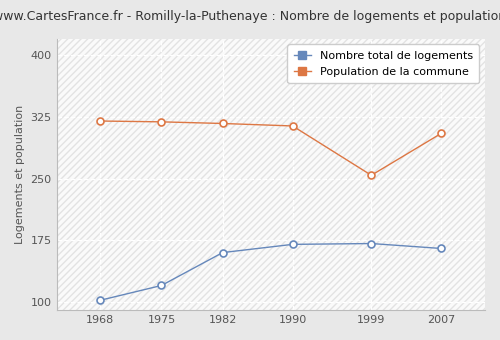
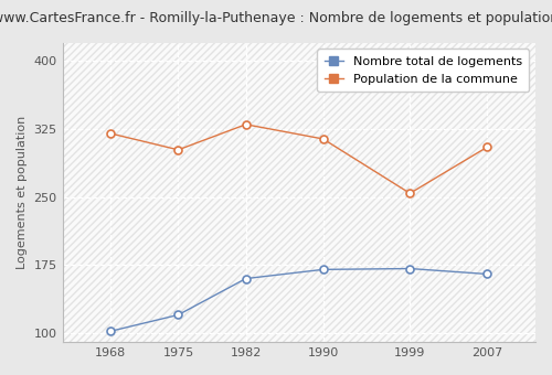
Population de la commune/1975: 319 -> 302
Population de la commune/1982: 317 -> 330
